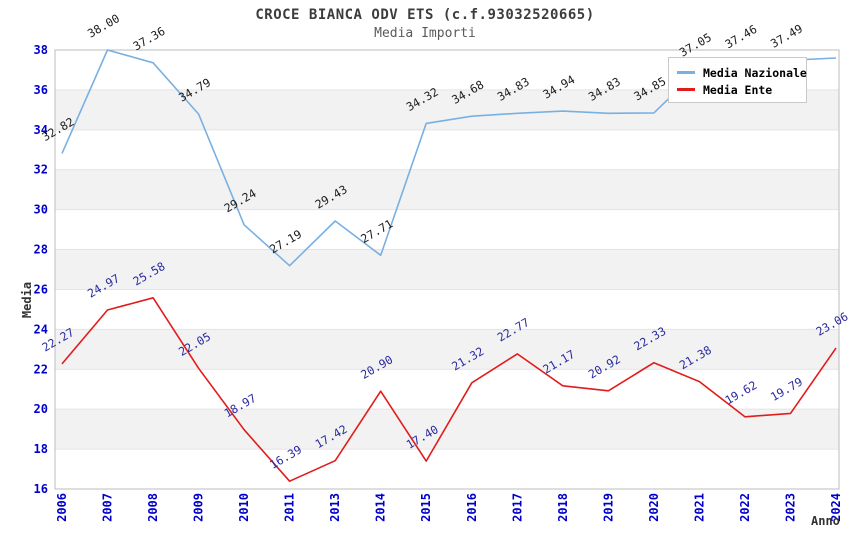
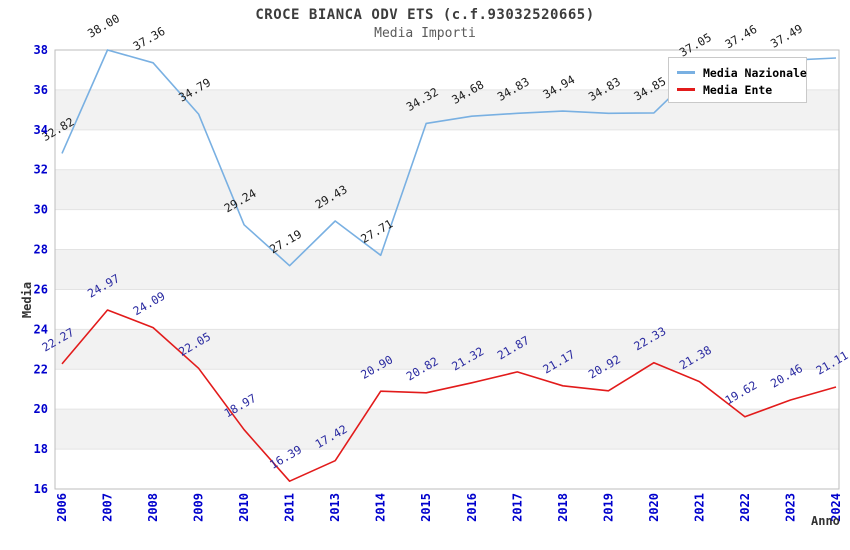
Media Ente/2008: 25.58 -> 24.09
Media Ente/2015: 17.40 -> 20.82
Media Ente/2017: 22.77 -> 21.87
Media Ente/2023: 19.79 -> 20.46
Media Ente/2024: 23.06 -> 21.11
